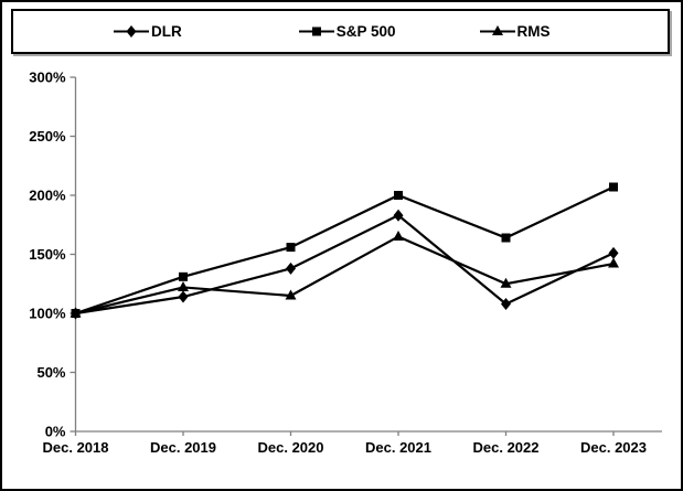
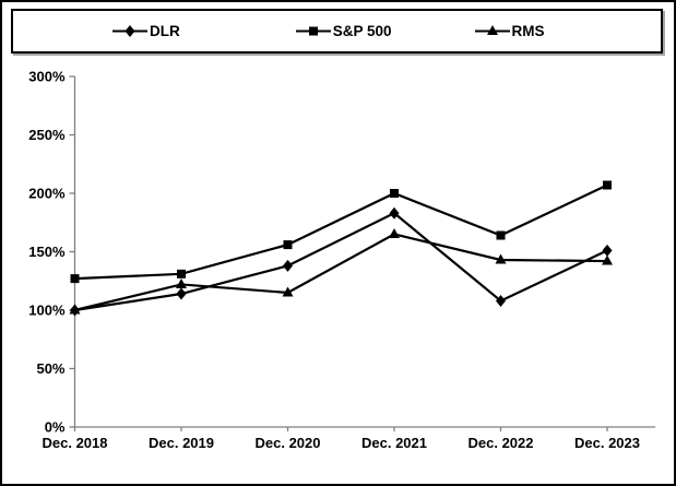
S&P 500/Dec. 2018: 100% -> 127%
RMS/Dec. 2022: 125% -> 143%
